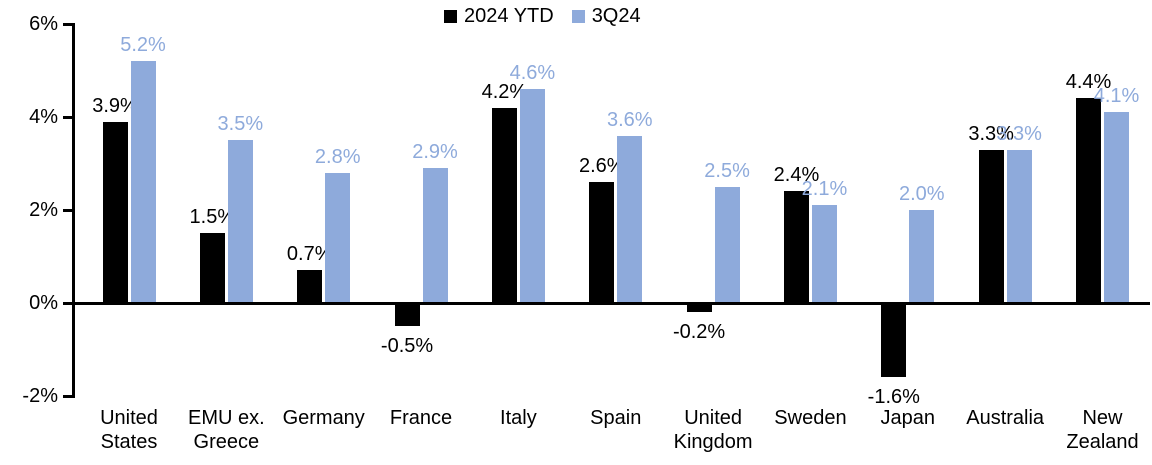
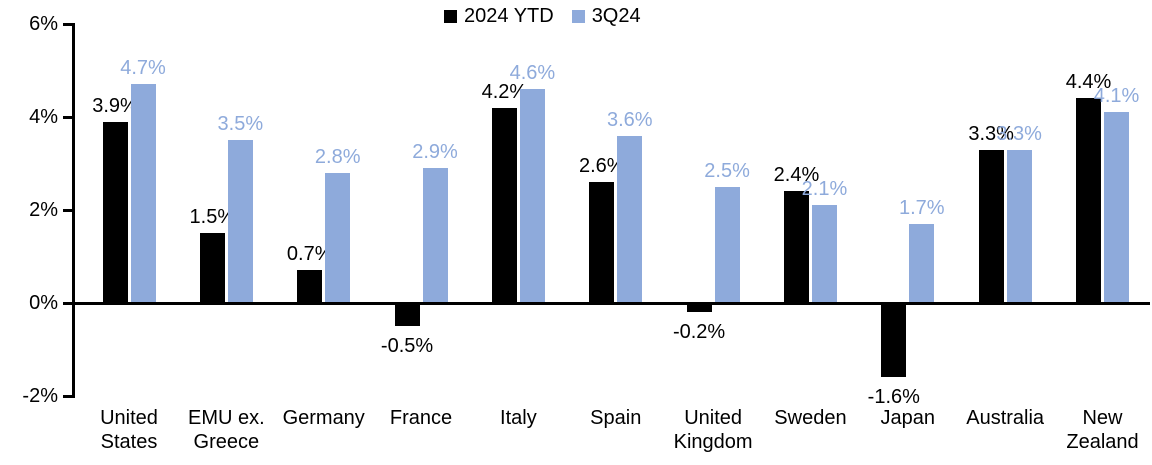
3Q24/United States: 5.2% -> 4.7%
3Q24/Japan: 2.0% -> 1.7%
